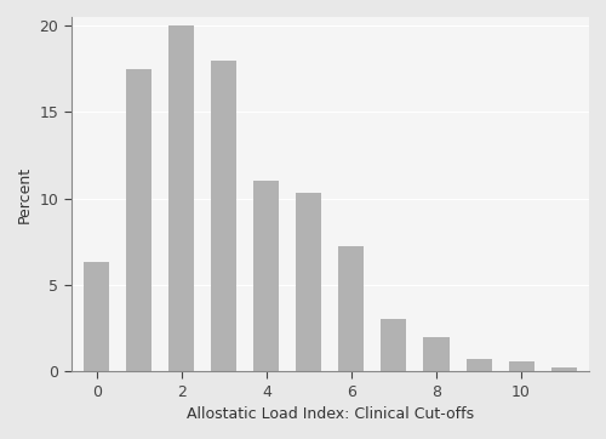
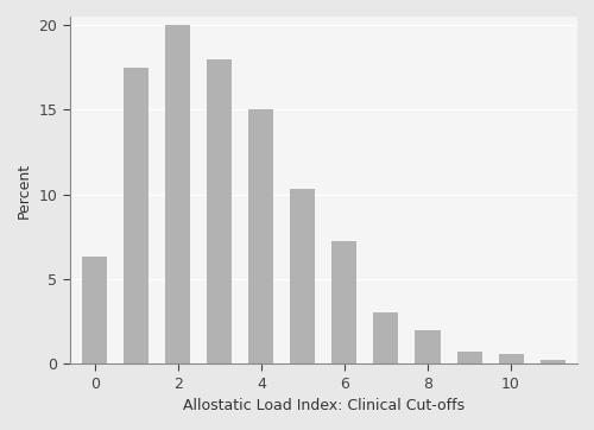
4: 11.0 -> 15.0
